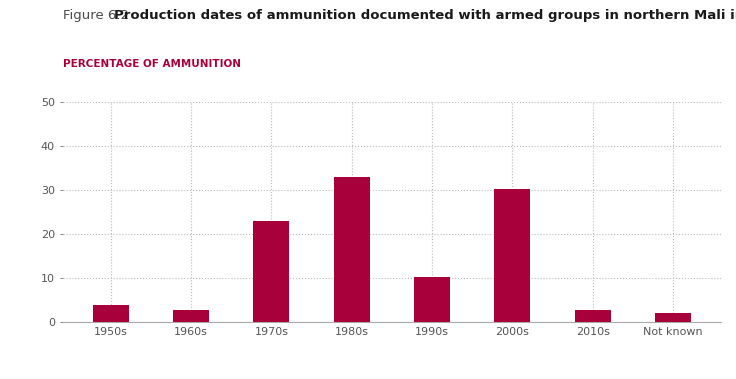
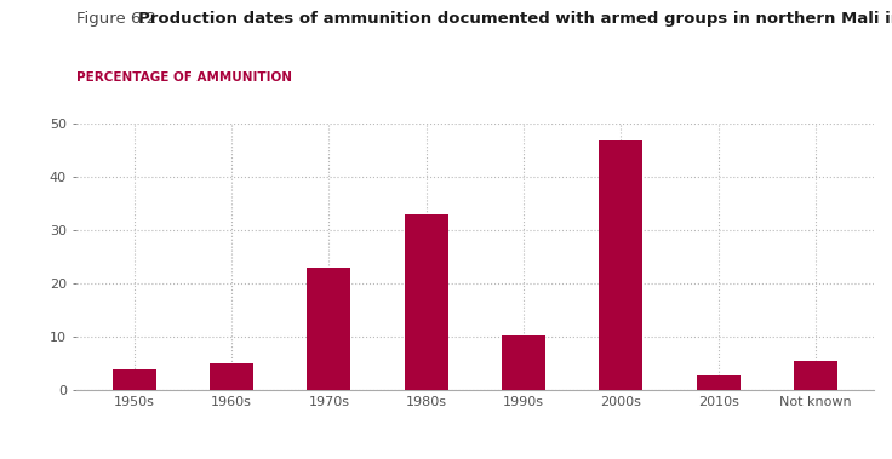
1960s: 2.7 -> 5.0
2000s: 30.2 -> 47.0
Not known: 2.1 -> 5.5
